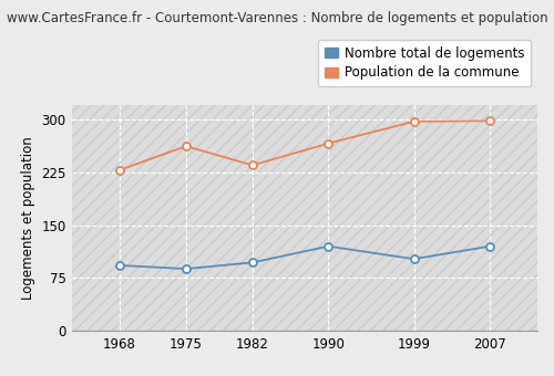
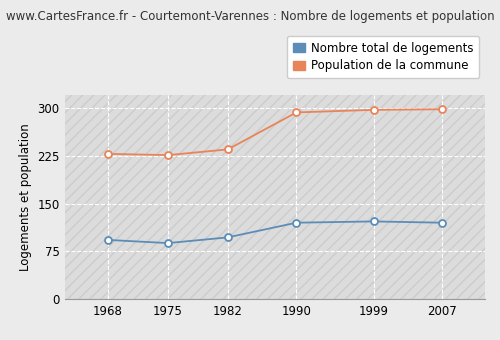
Population de la commune/1975: 262 -> 226
Population de la commune/1990: 266 -> 293
Nombre total de logements/1999: 102 -> 122
